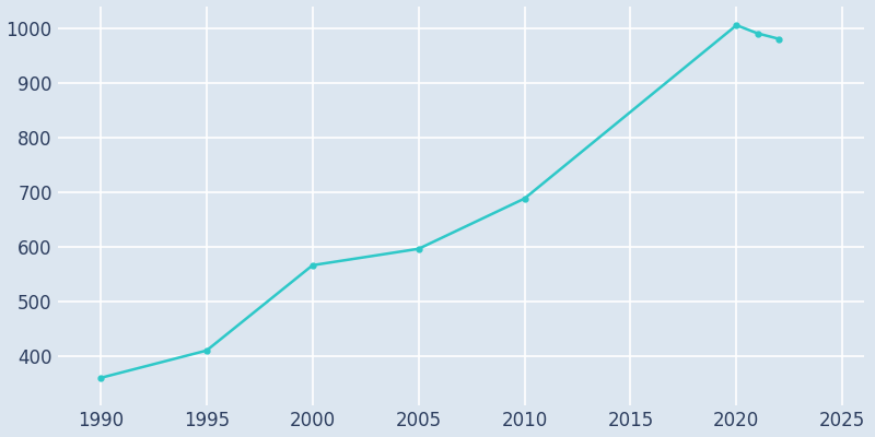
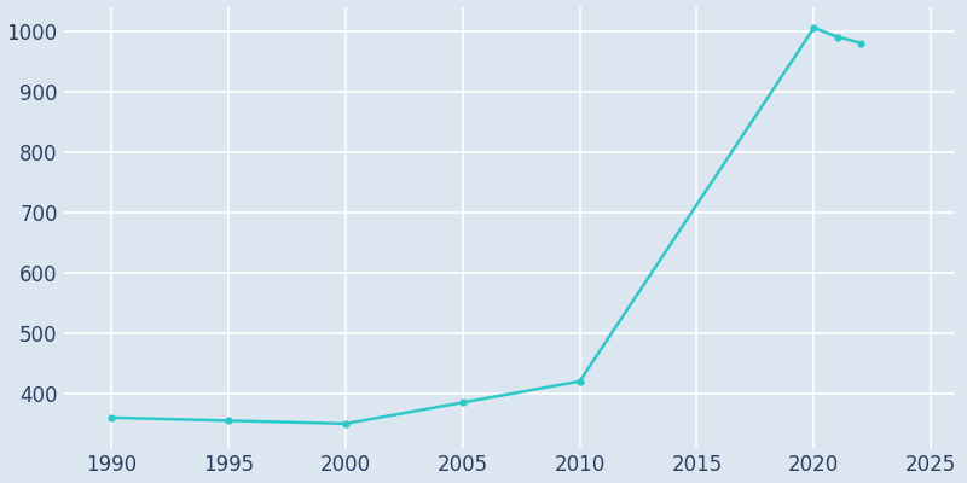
1995: 410 -> 355
2000: 566 -> 350
2005: 596 -> 385
2010: 688 -> 420
